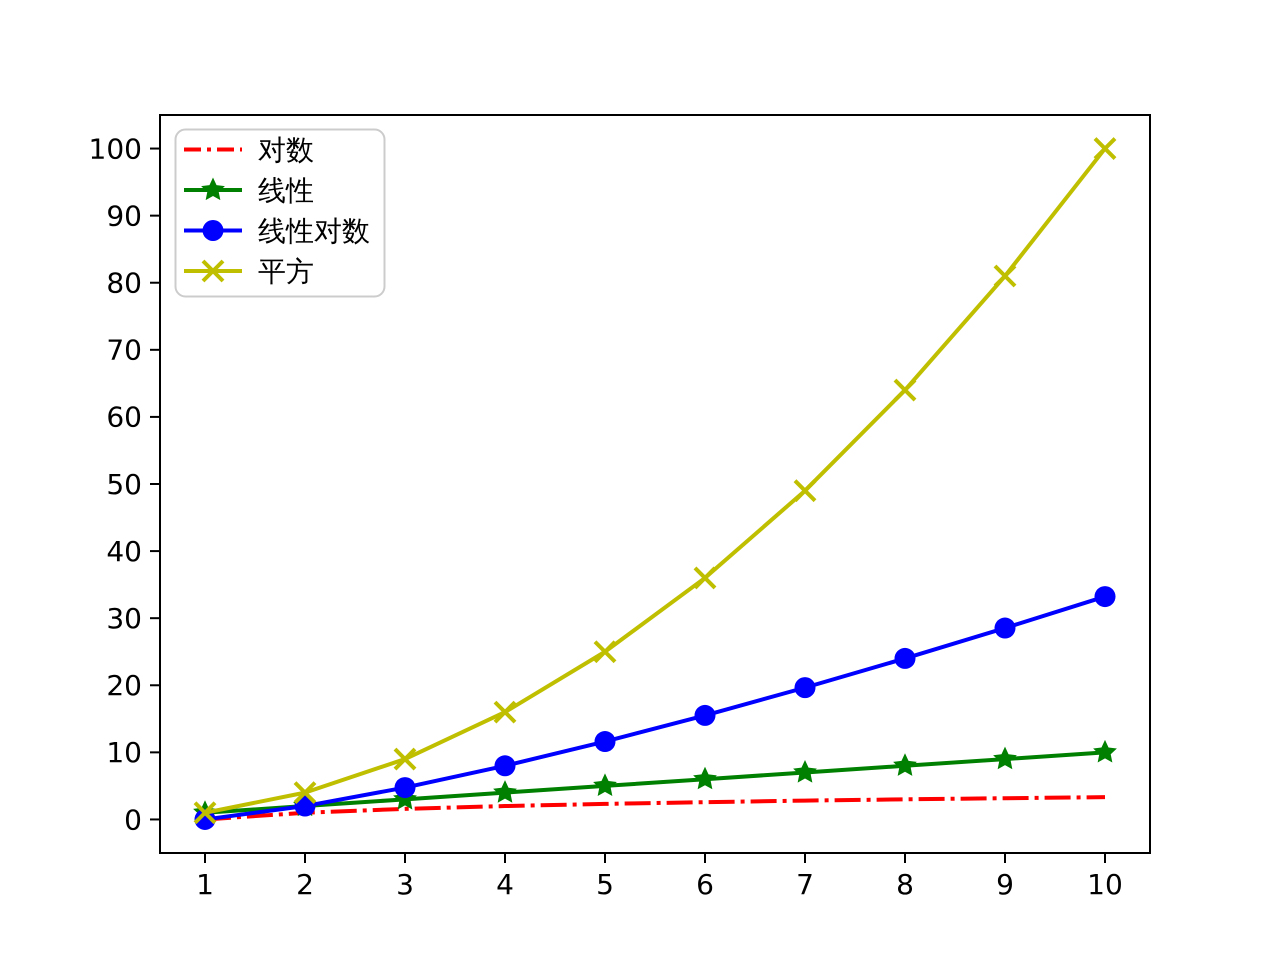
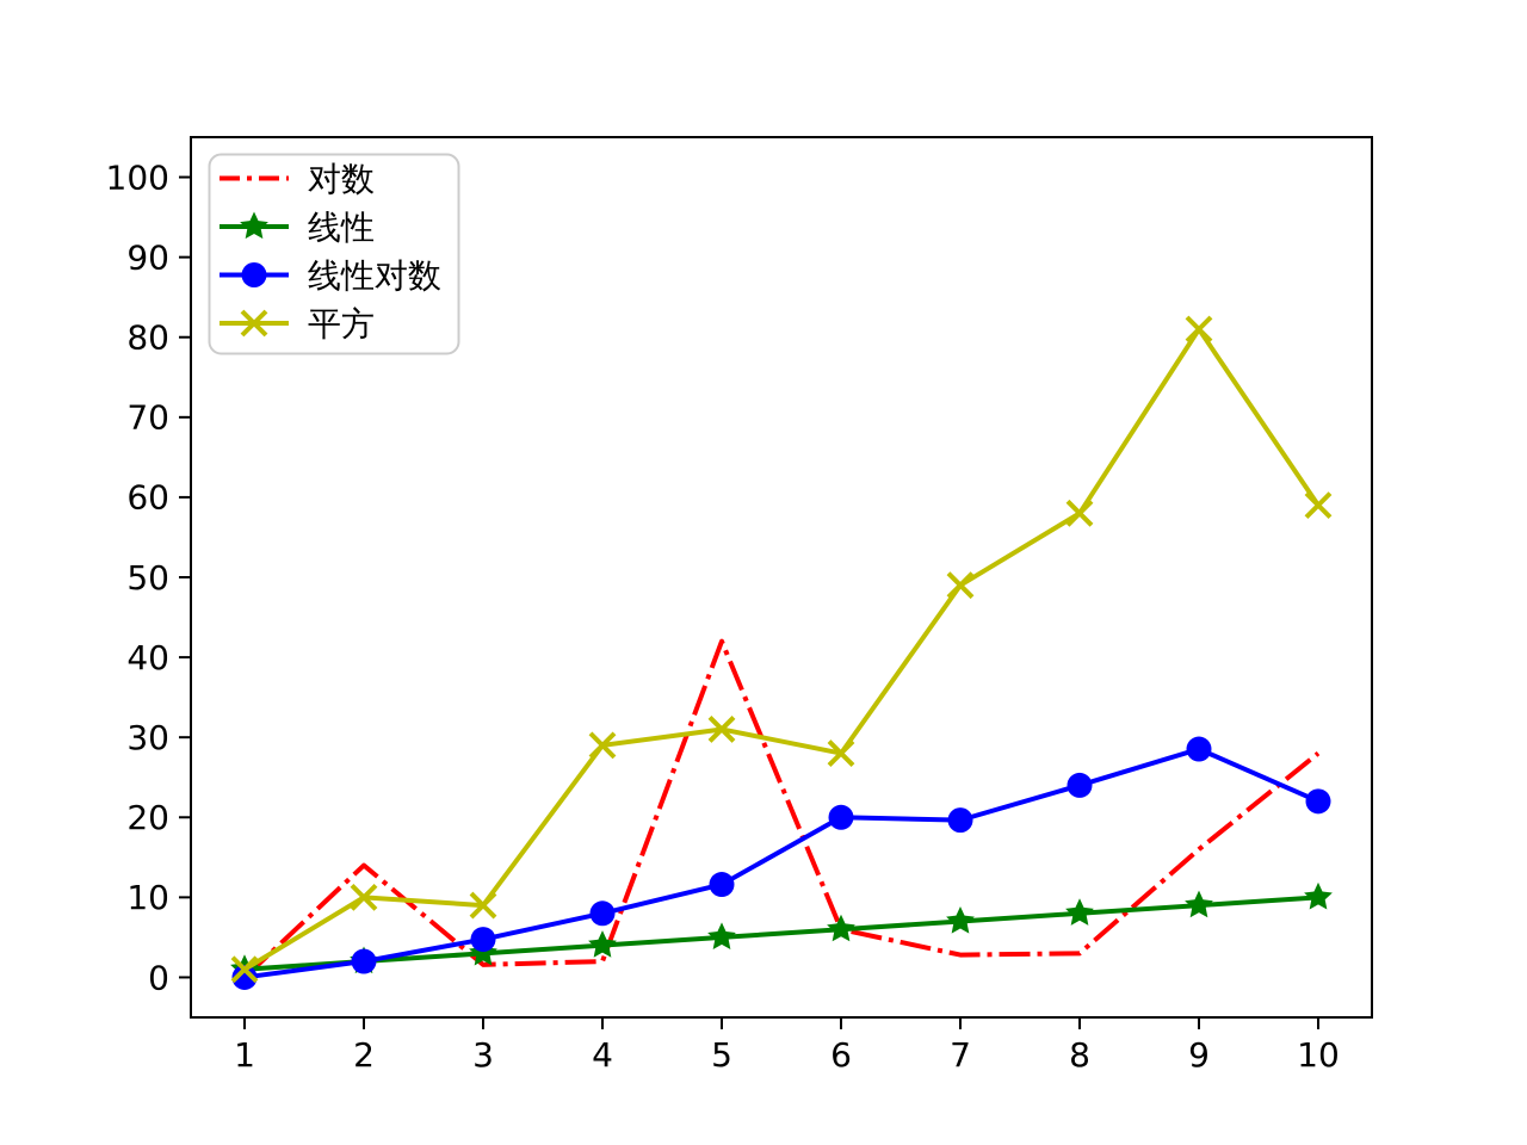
对数/2: 1 -> 14
平方/2: 4 -> 10
平方/4: 16 -> 29
对数/5: 2 -> 42
平方/5: 25 -> 31
对数/6: 3 -> 6
线性对数/6: 16 -> 20
平方/6: 36 -> 28
平方/8: 64 -> 58
对数/9: 3 -> 16
对数/10: 3 -> 28
线性对数/10: 33 -> 22
平方/10: 100 -> 59
